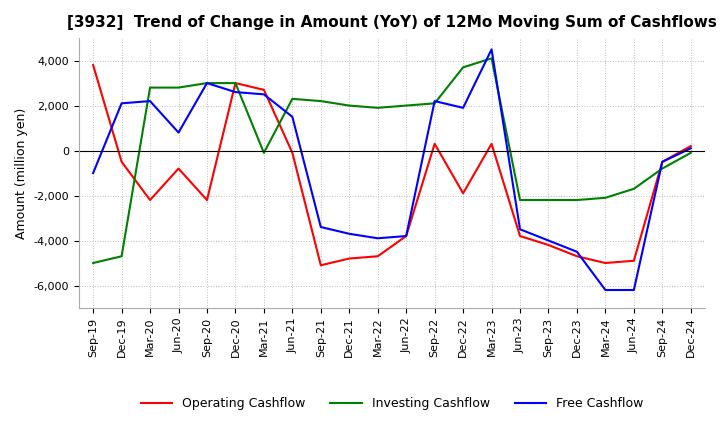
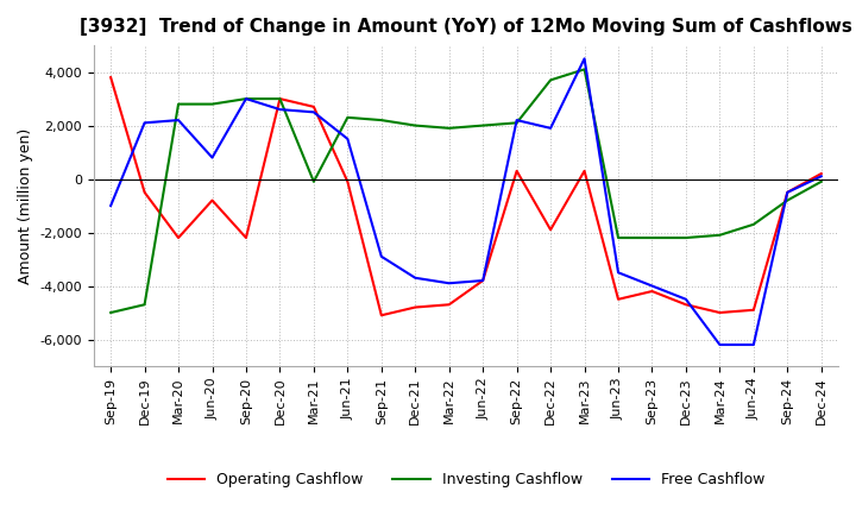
Free Cashflow/Sep-21: -3,400 -> -2,900
Operating Cashflow/Jun-23: -3,800 -> -4,500
